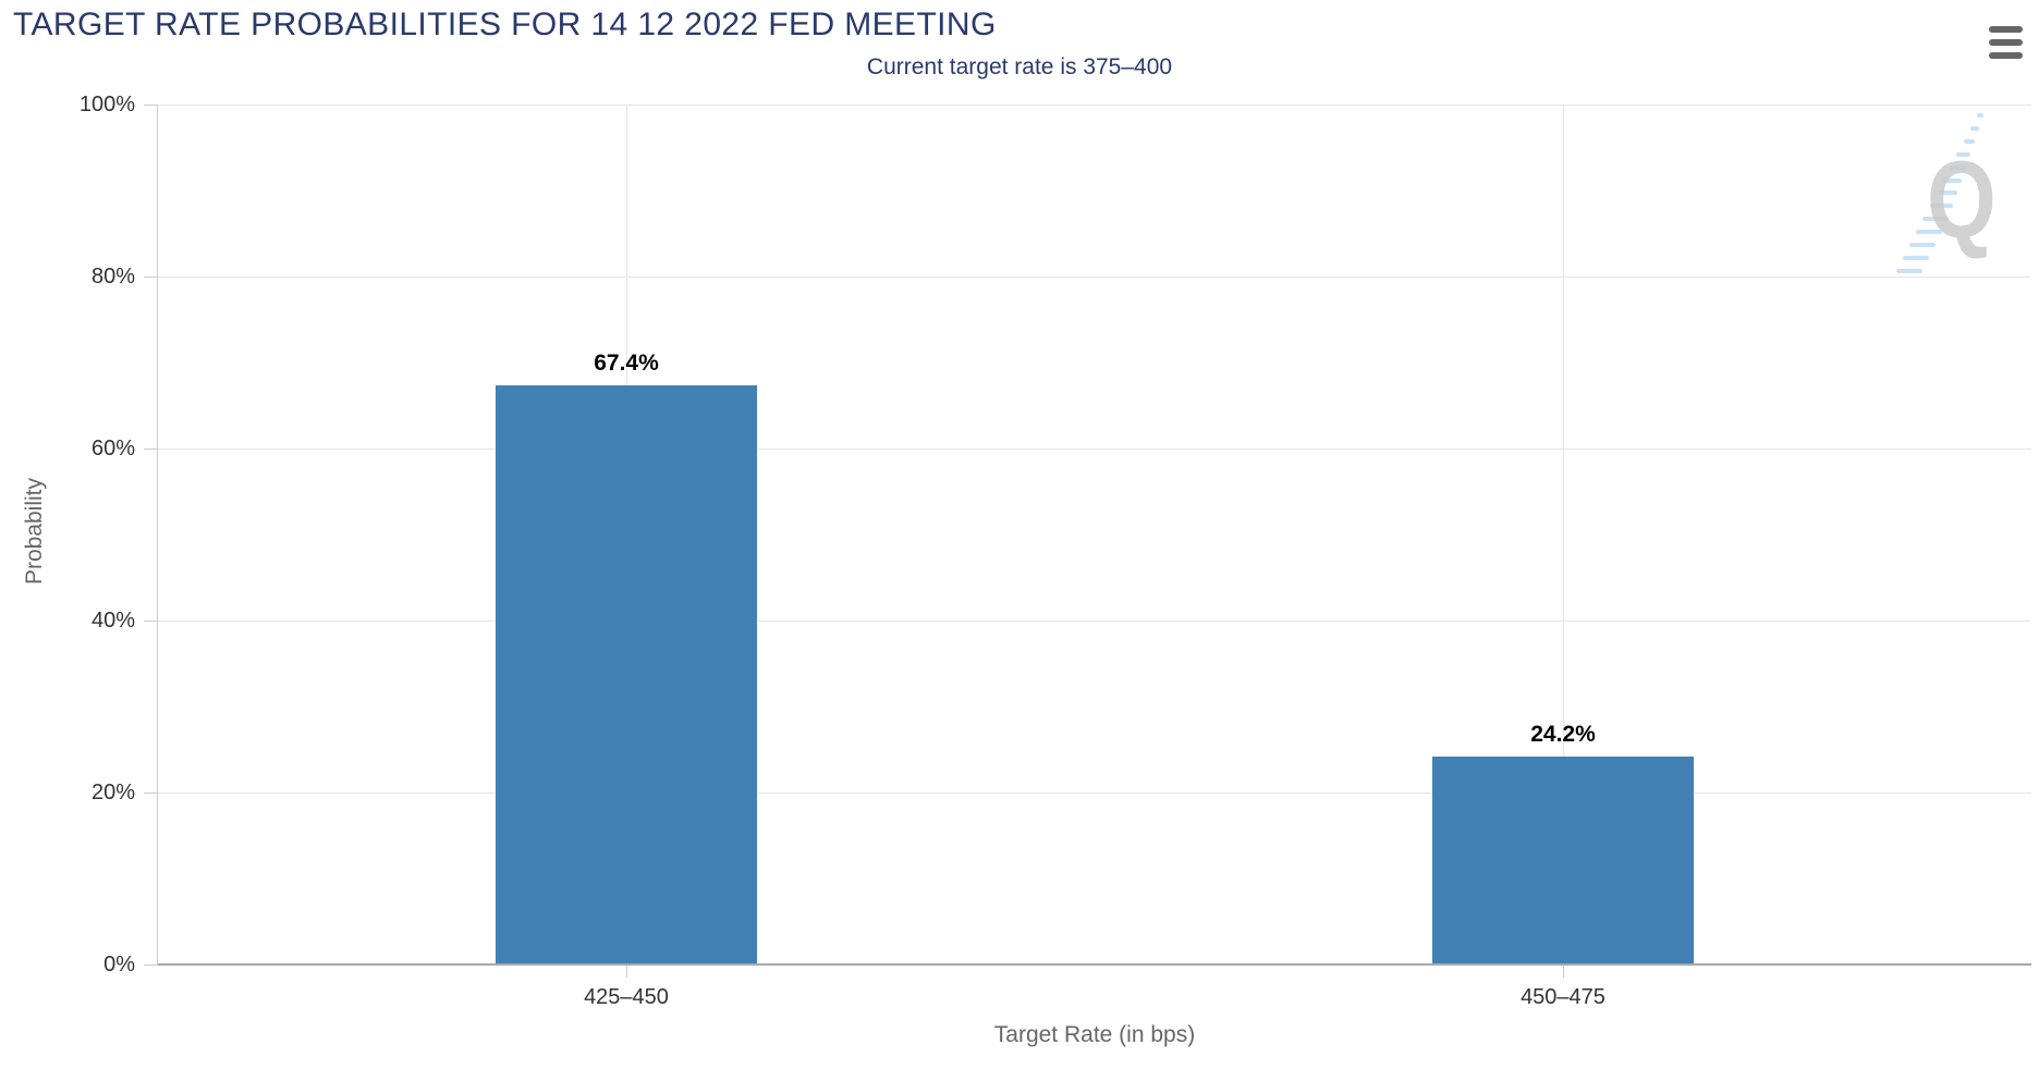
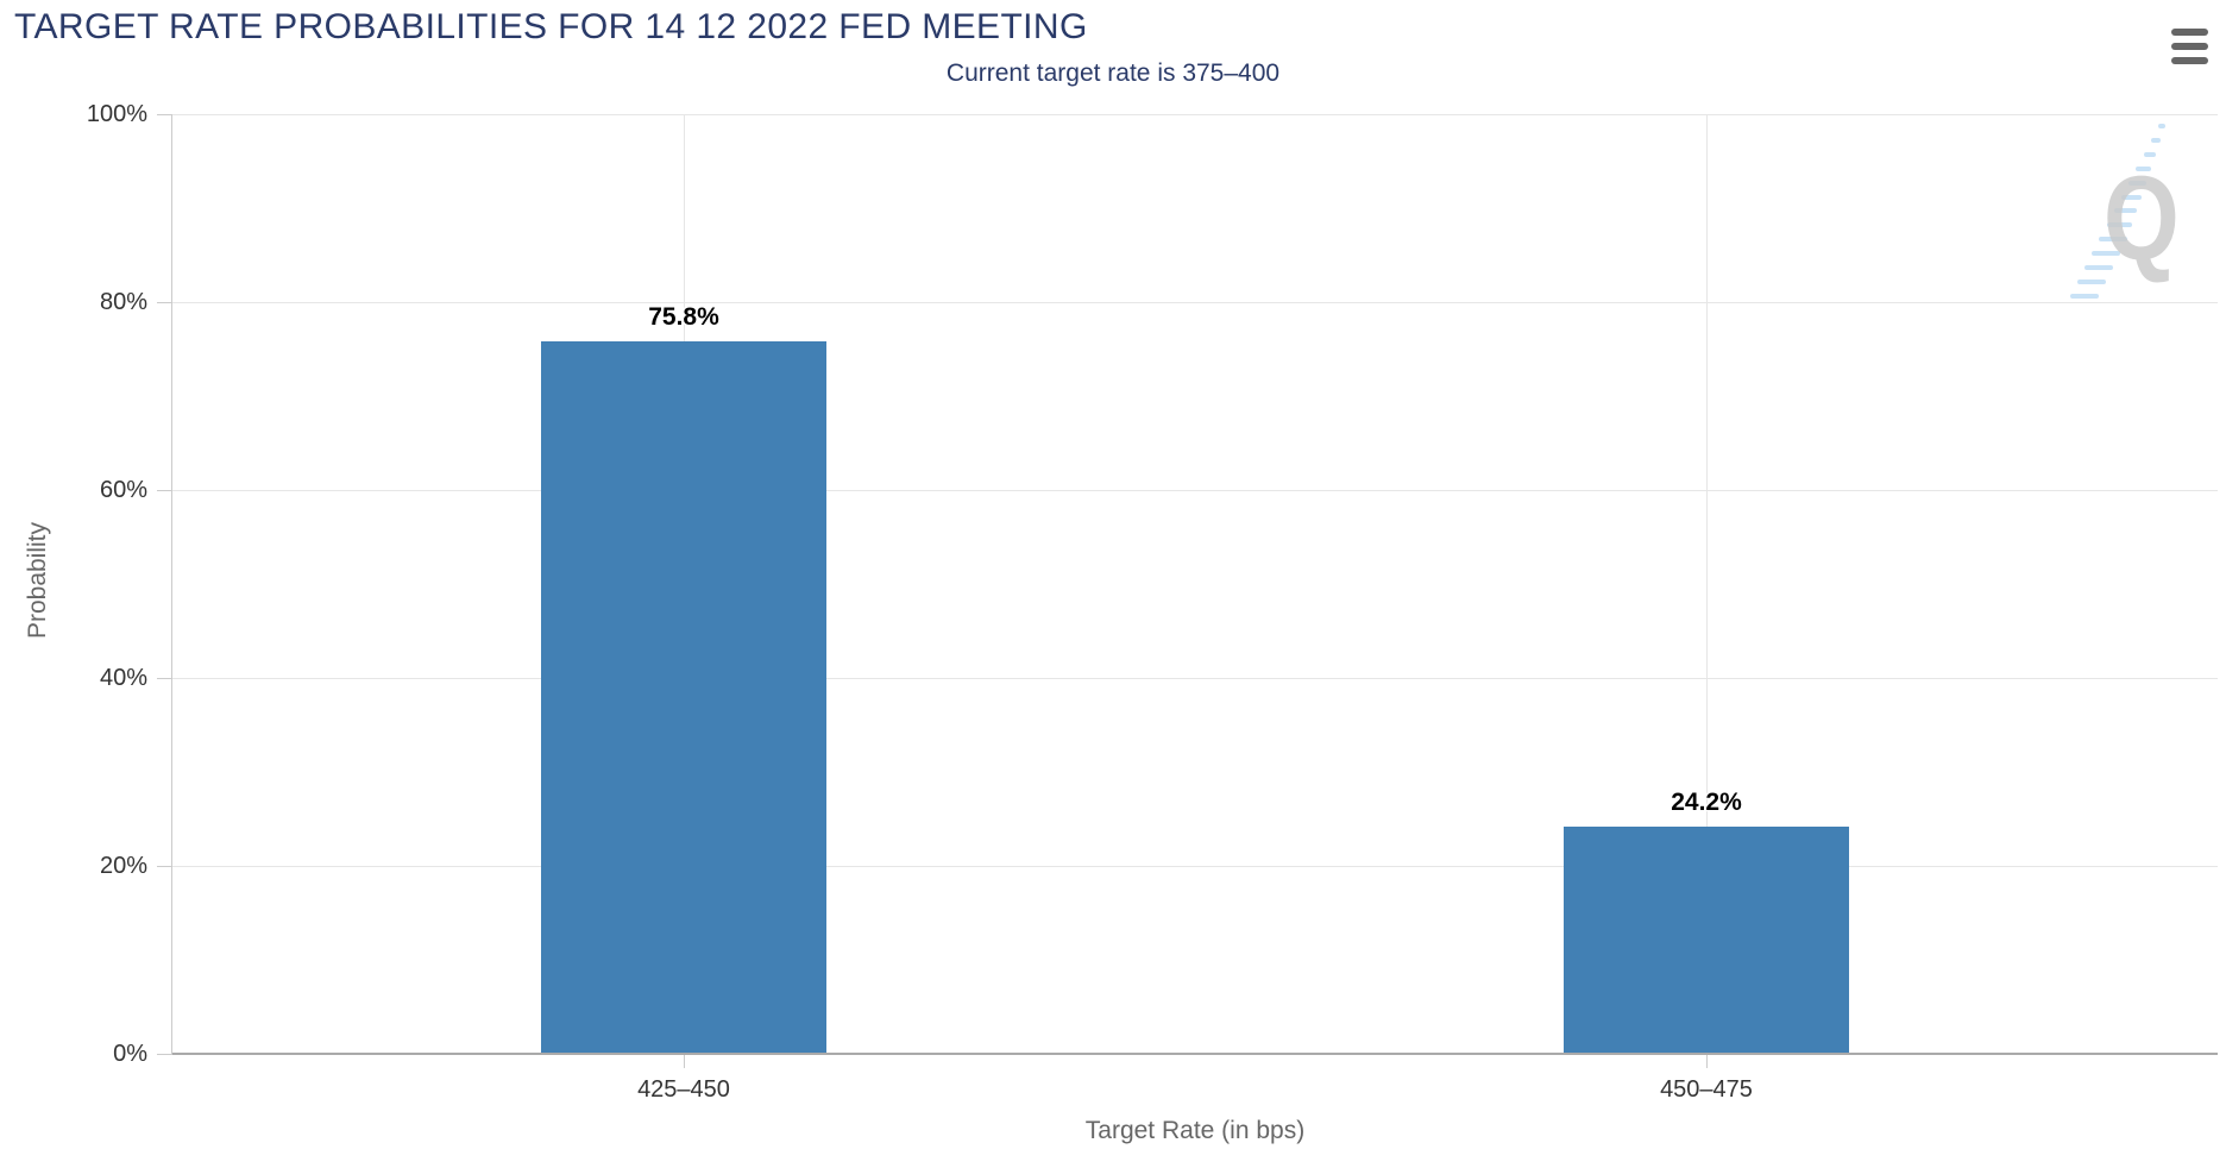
425–450: 67.4% -> 75.8%
